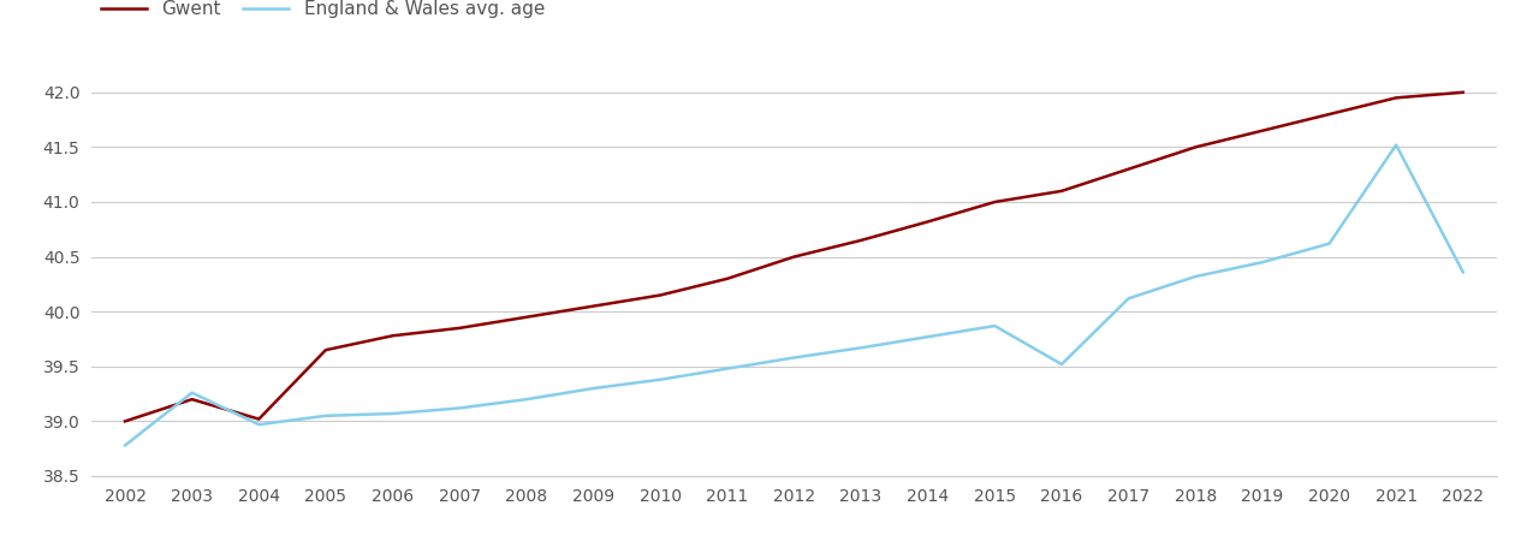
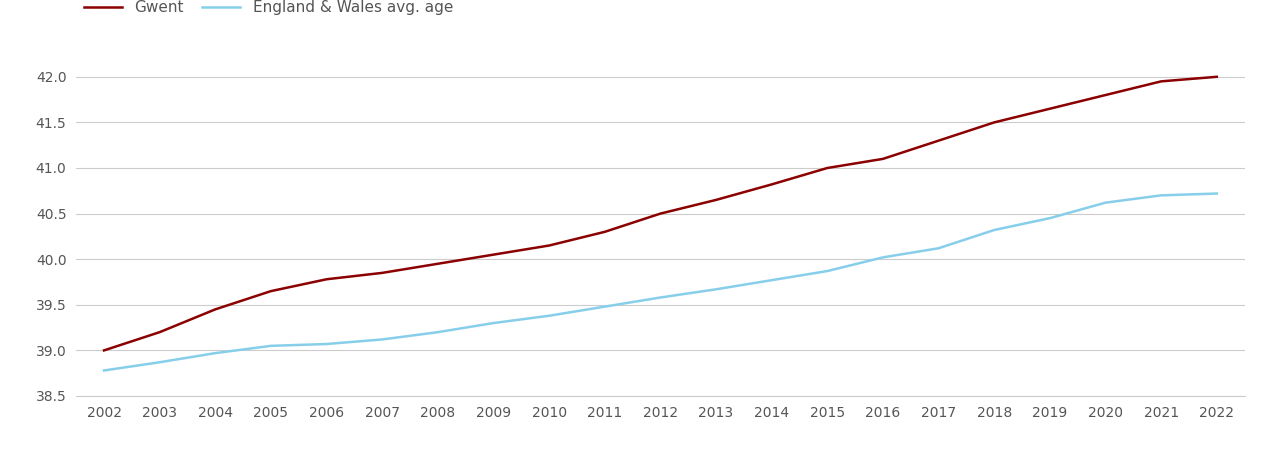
England & Wales avg. age/2003: 39.26 -> 38.87
Gwent/2004: 39.02 -> 39.45
England & Wales avg. age/2016: 39.52 -> 40.02
England & Wales avg. age/2021: 41.52 -> 40.70
England & Wales avg. age/2022: 40.36 -> 40.72
